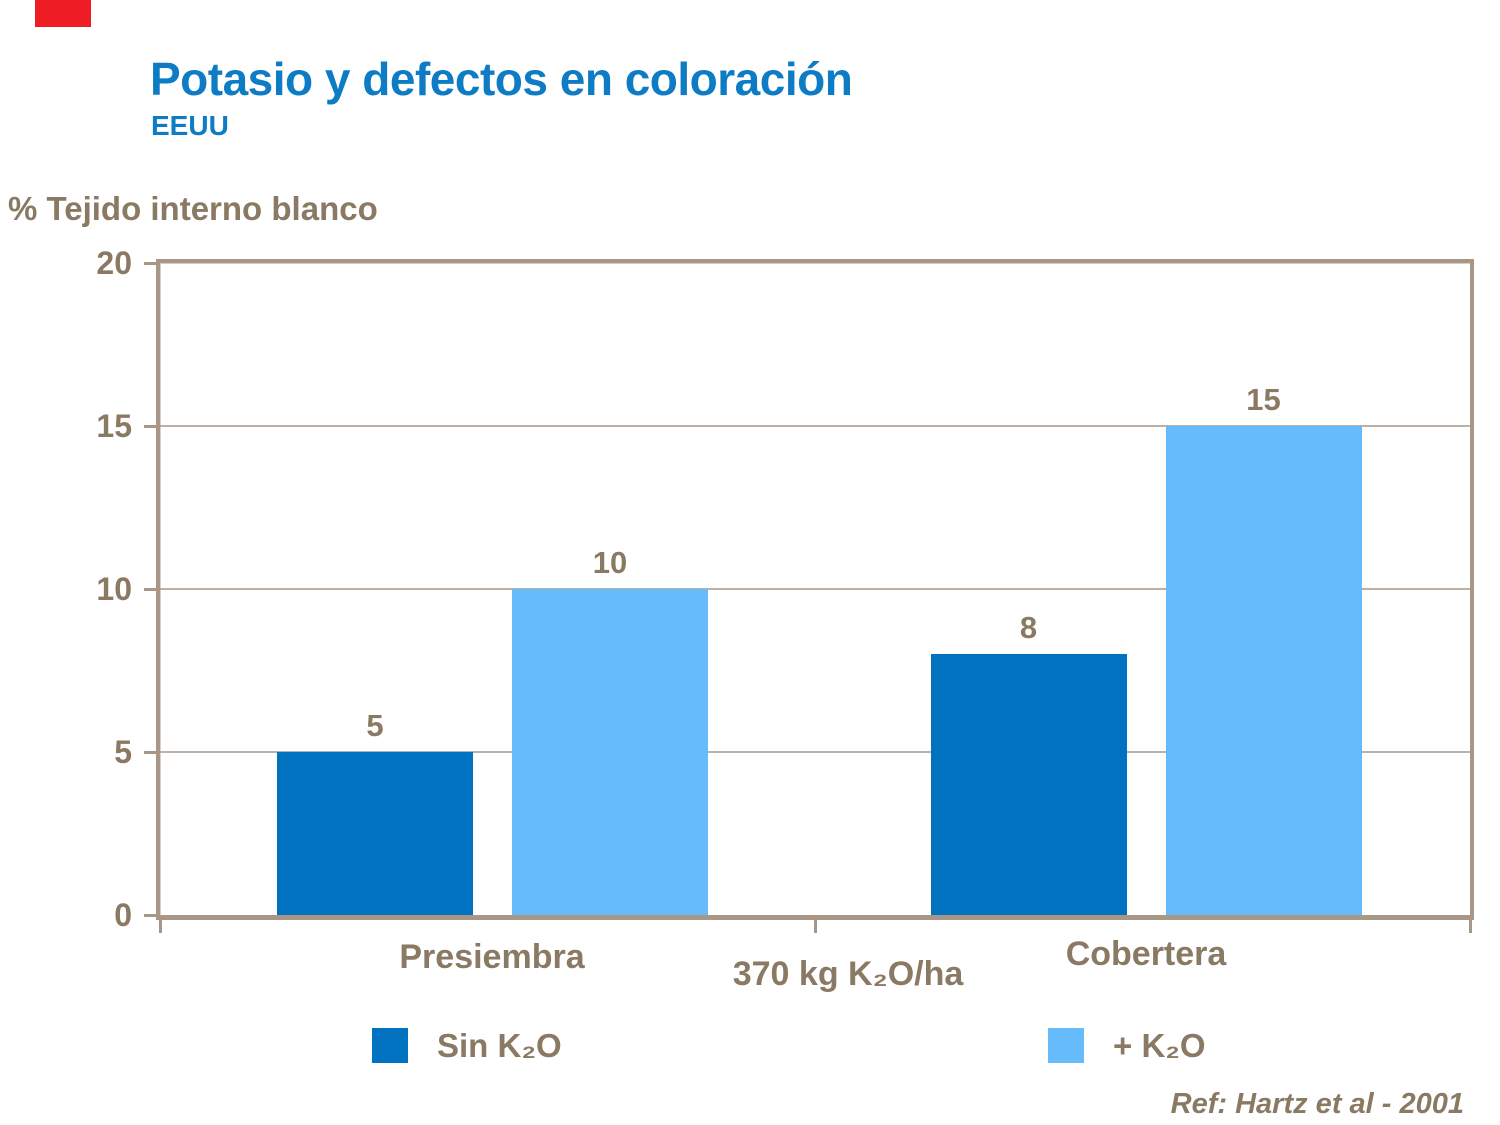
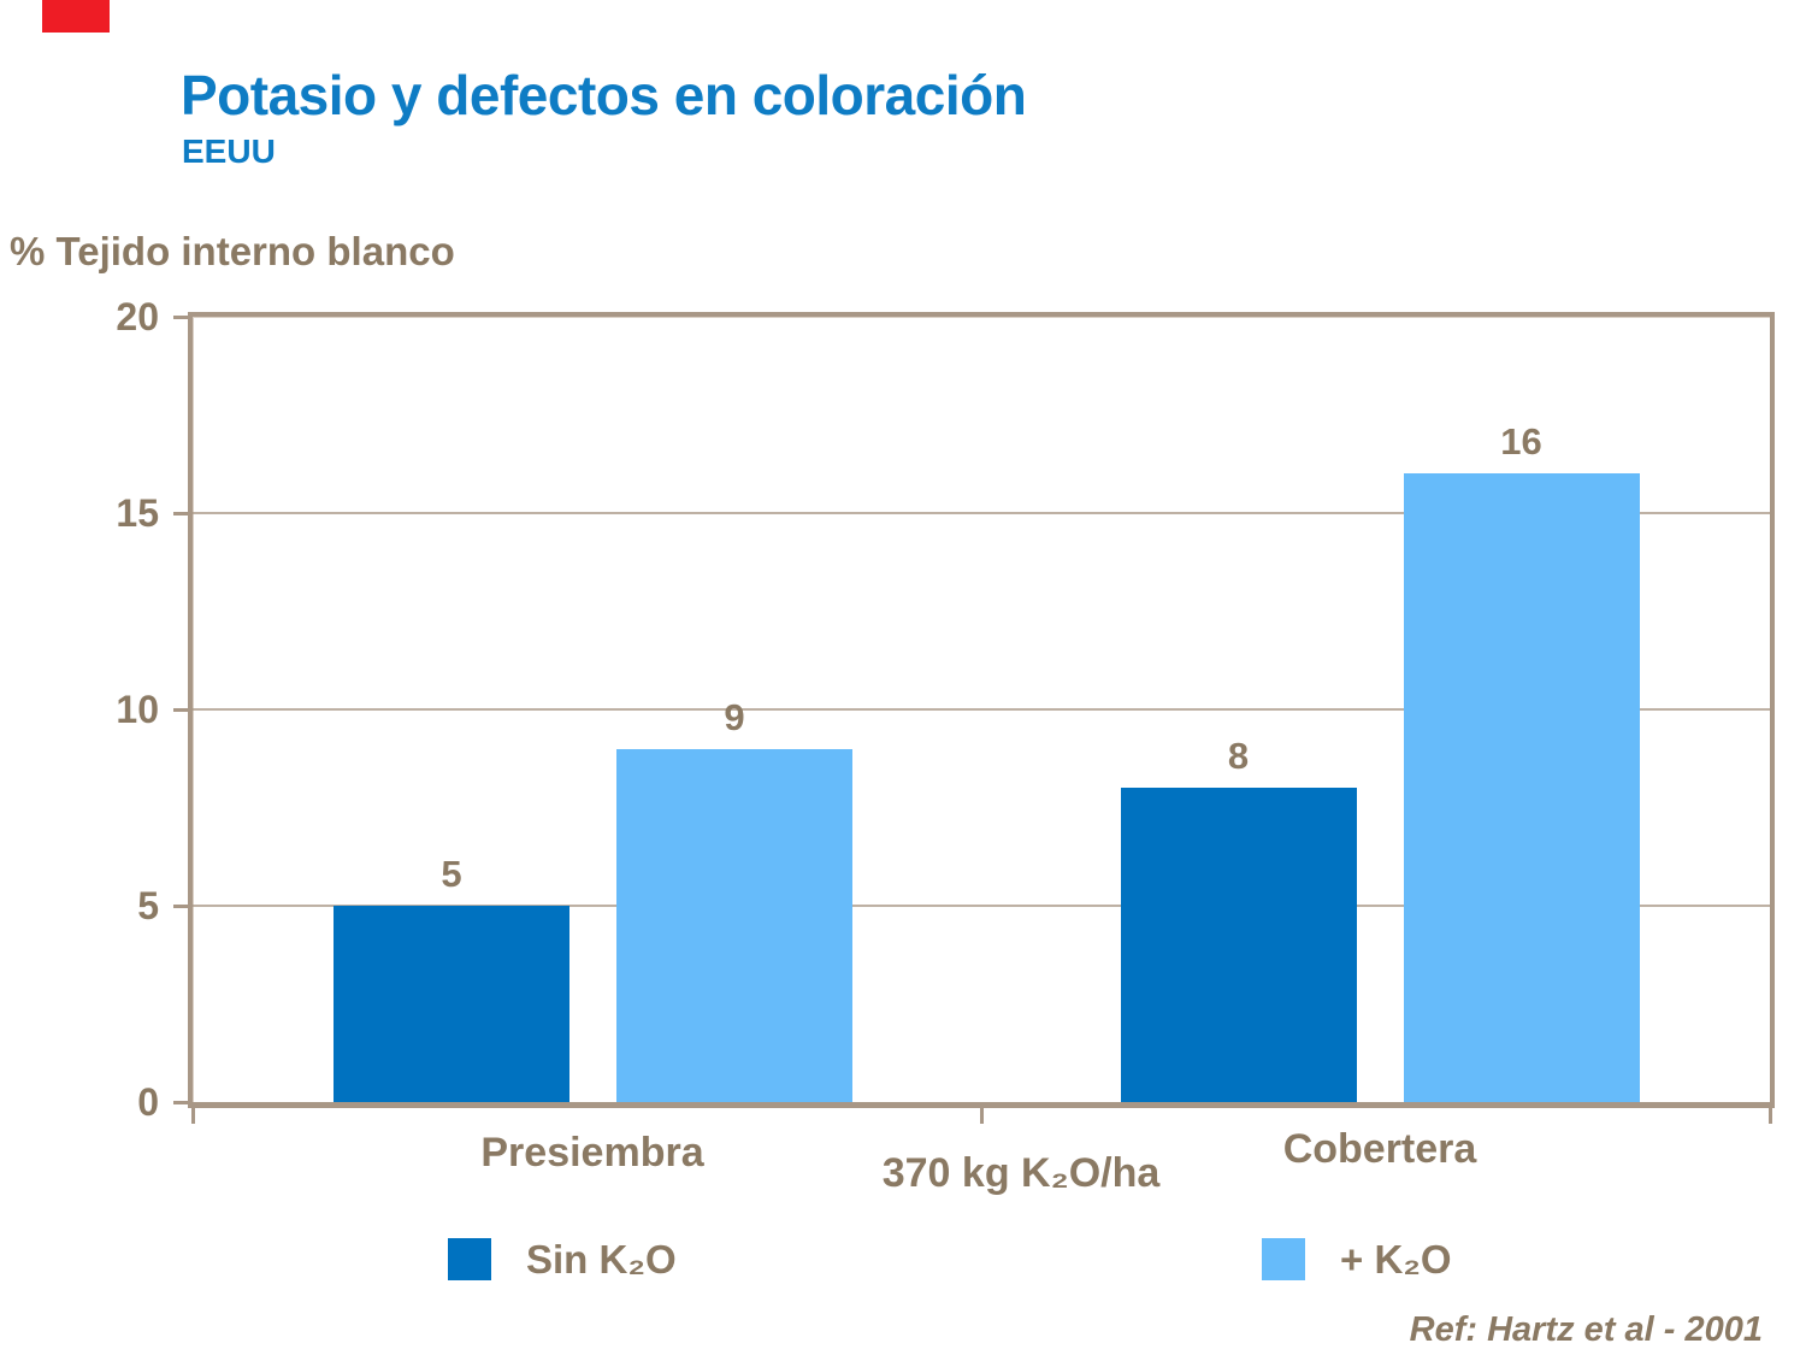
+ K₂O/Presiembra: 10 -> 9
+ K₂O/Cobertera: 15 -> 16
